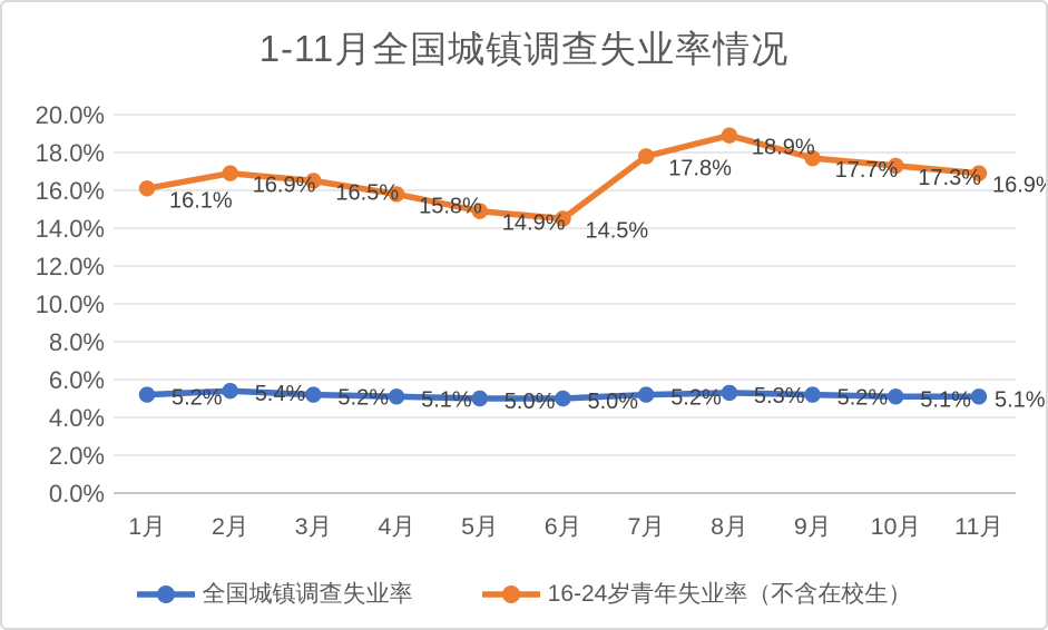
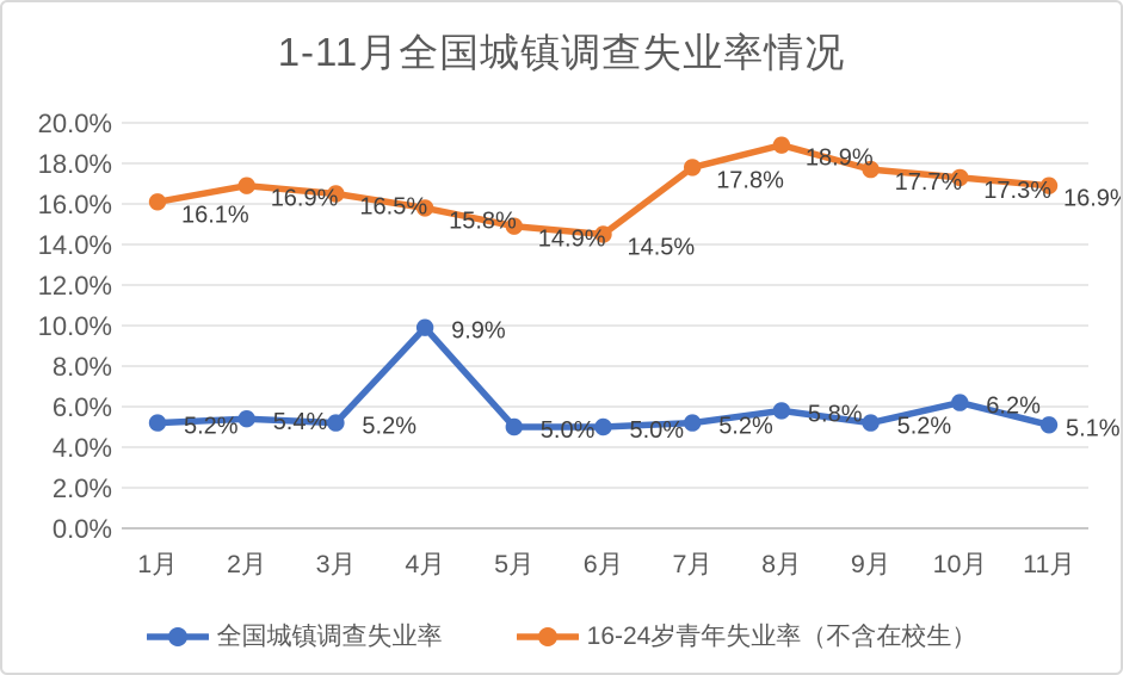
全国城镇调查失业率/4月: 5.1% -> 9.9%
全国城镇调查失业率/8月: 5.3% -> 5.8%
全国城镇调查失业率/10月: 5.1% -> 6.2%
